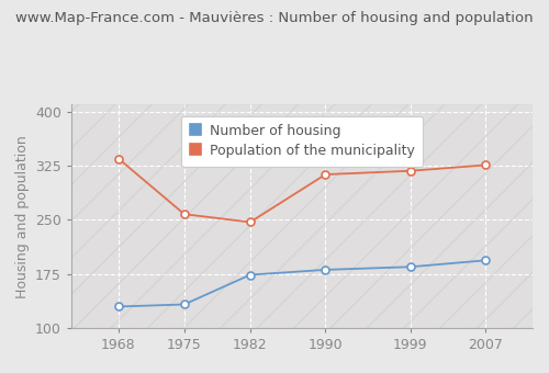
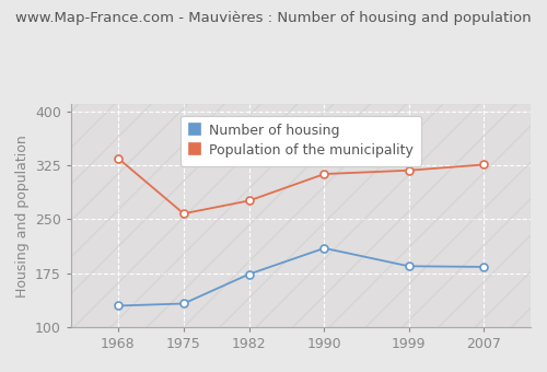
Population of the municipality/1982: 247 -> 276
Number of housing/1990: 181 -> 210
Number of housing/2007: 194 -> 184
